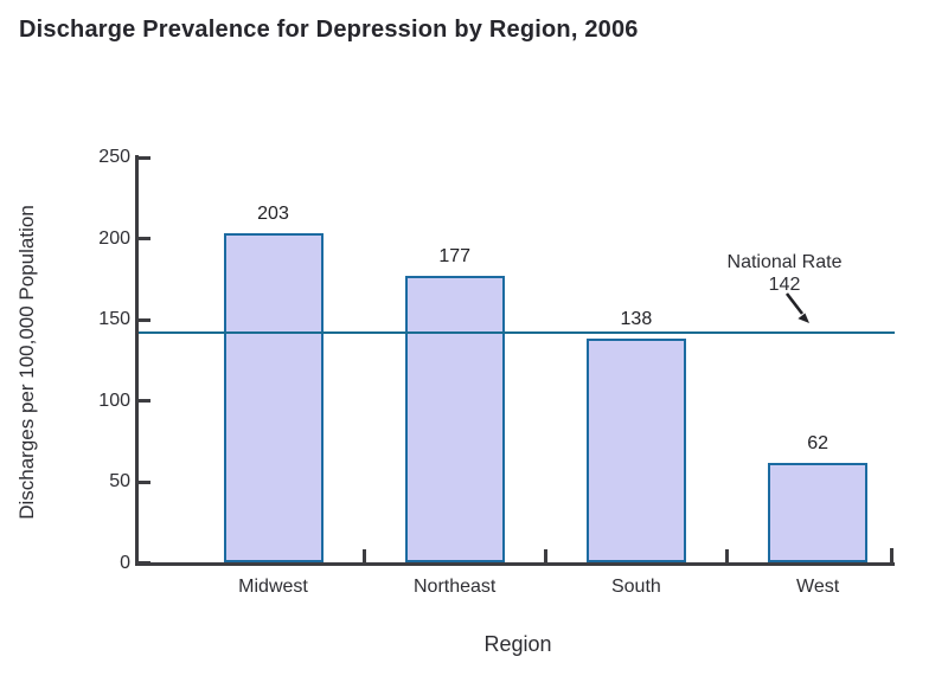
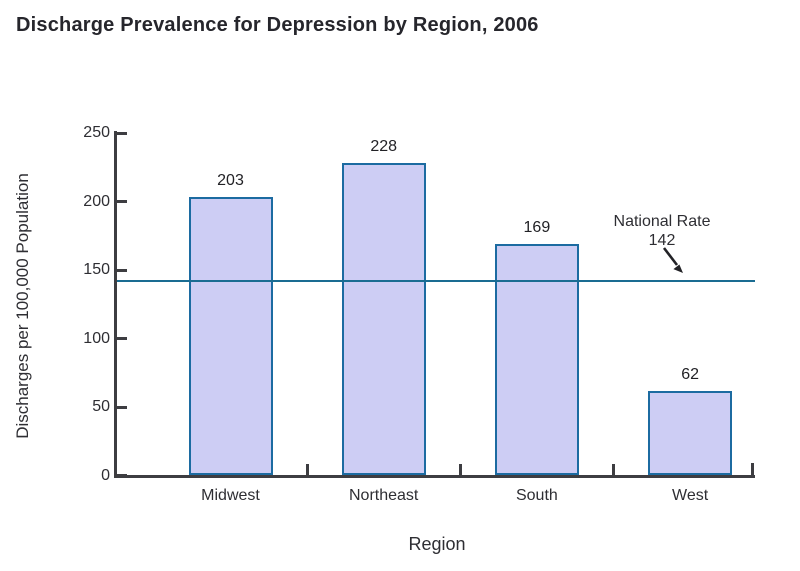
Northeast: 177 -> 228
South: 138 -> 169
